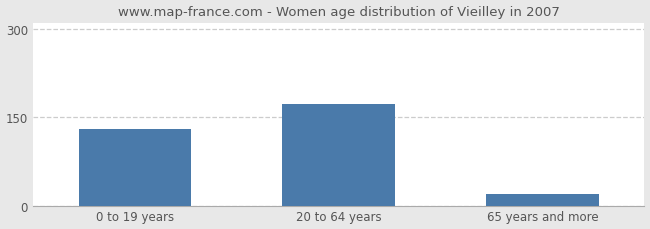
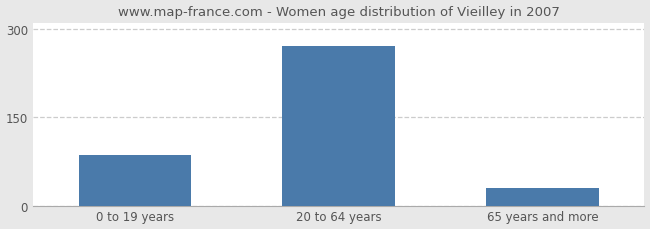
0 to 19 years: 130 -> 86
20 to 64 years: 172 -> 270
65 years and more: 19 -> 30
